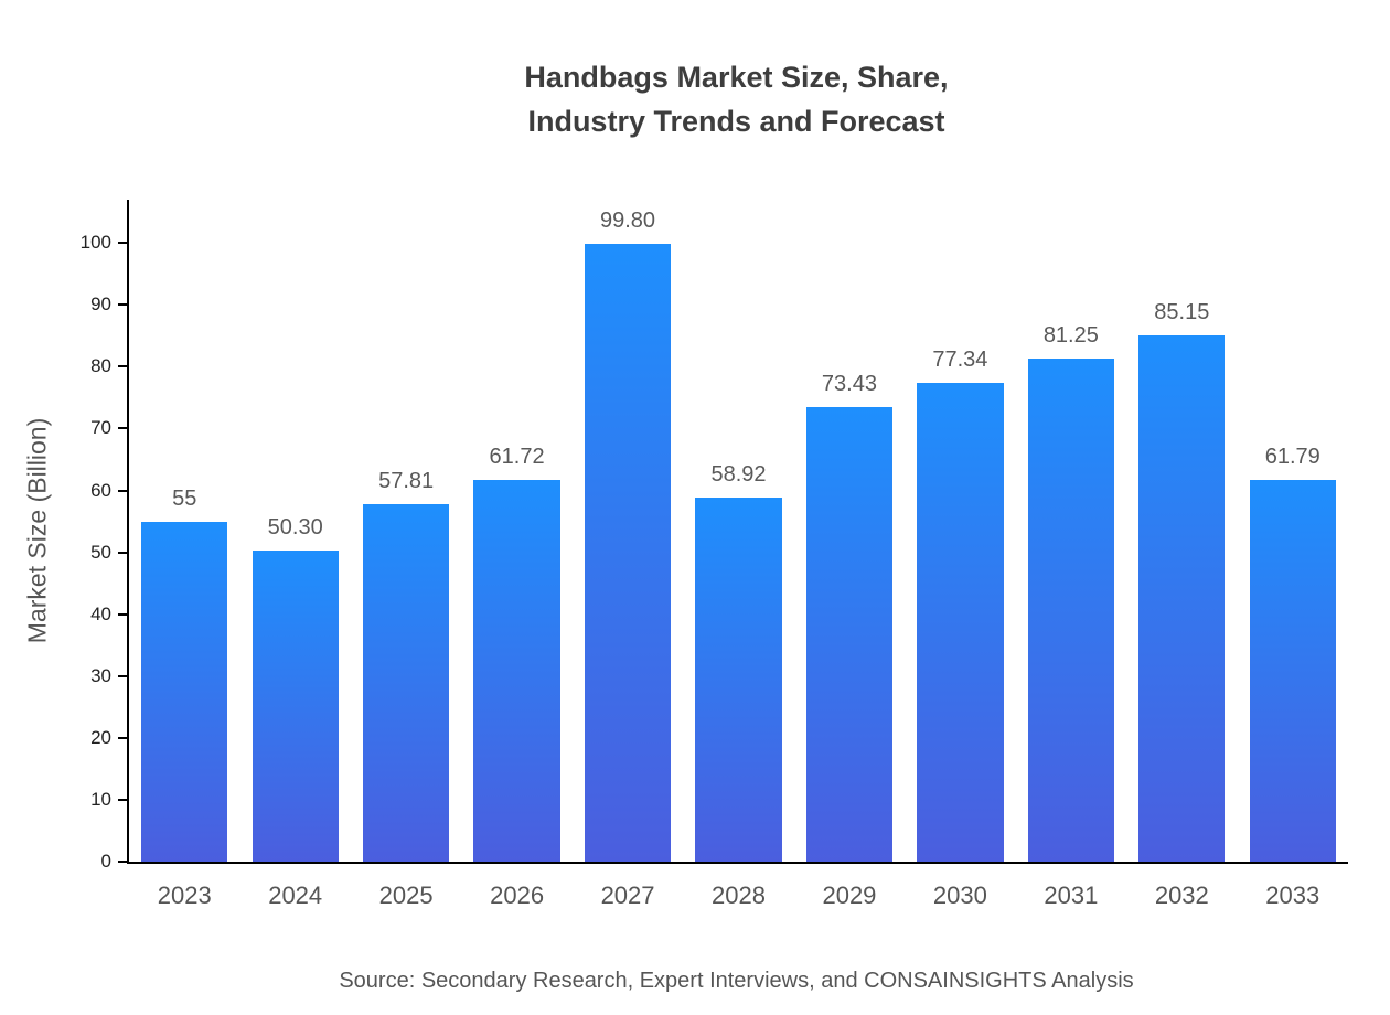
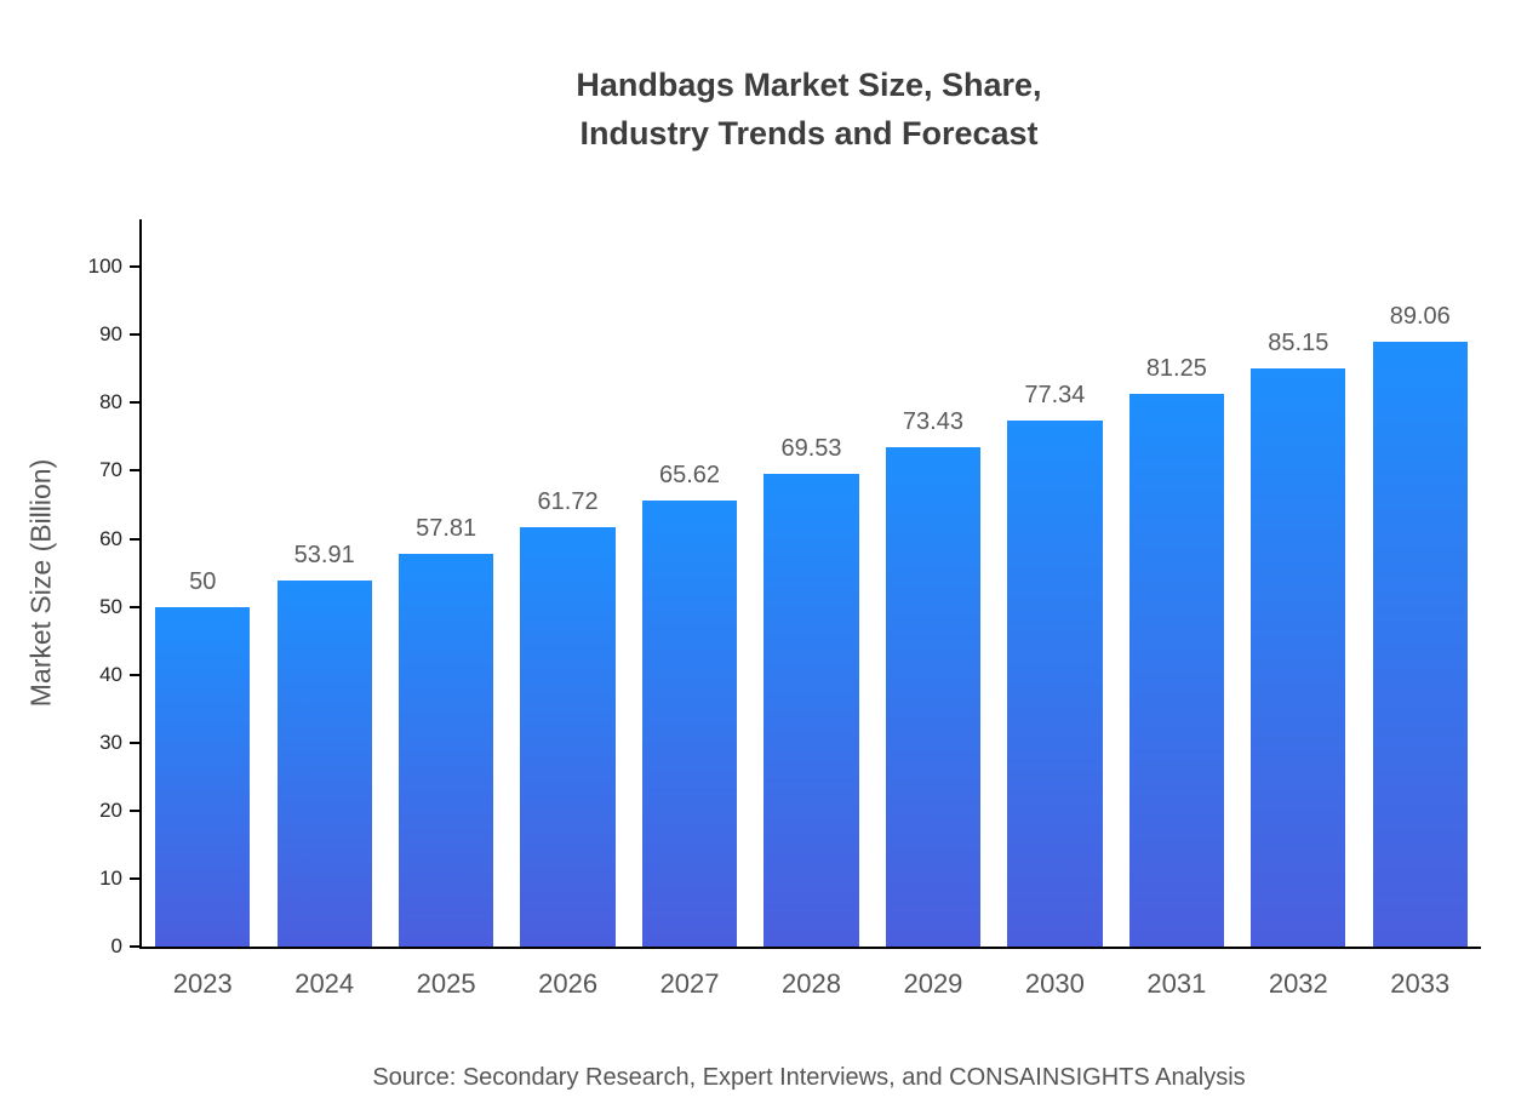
2023: 55 -> 50
2024: 50.30 -> 53.91
2027: 99.80 -> 65.62
2028: 58.92 -> 69.53
2033: 61.79 -> 89.06
